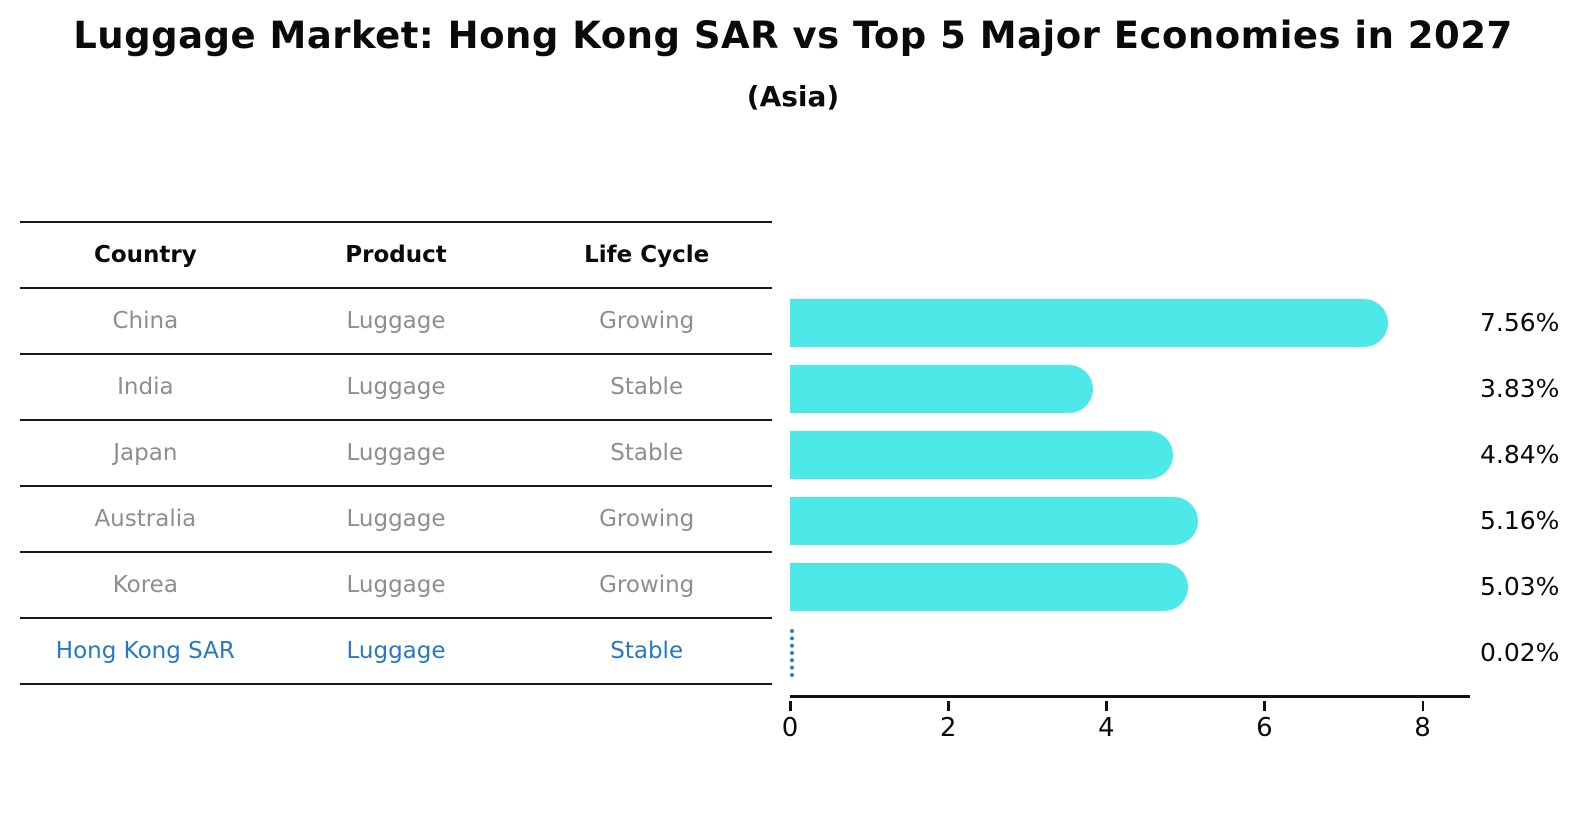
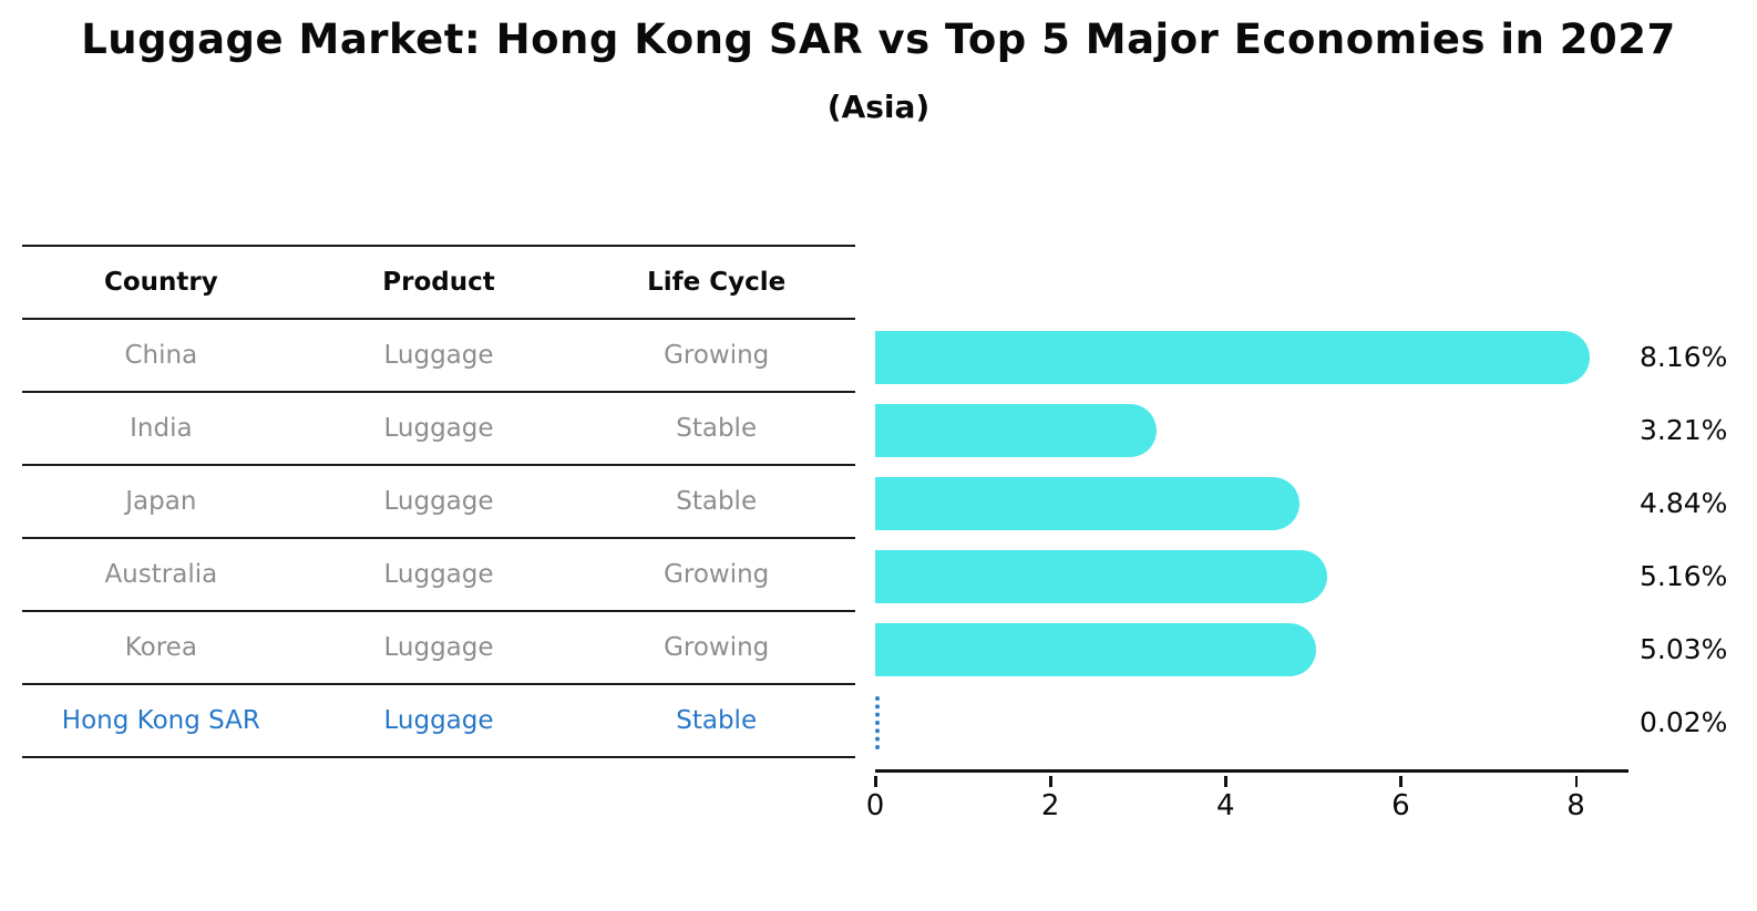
China: 7.56% -> 8.16%
India: 3.83% -> 3.21%
